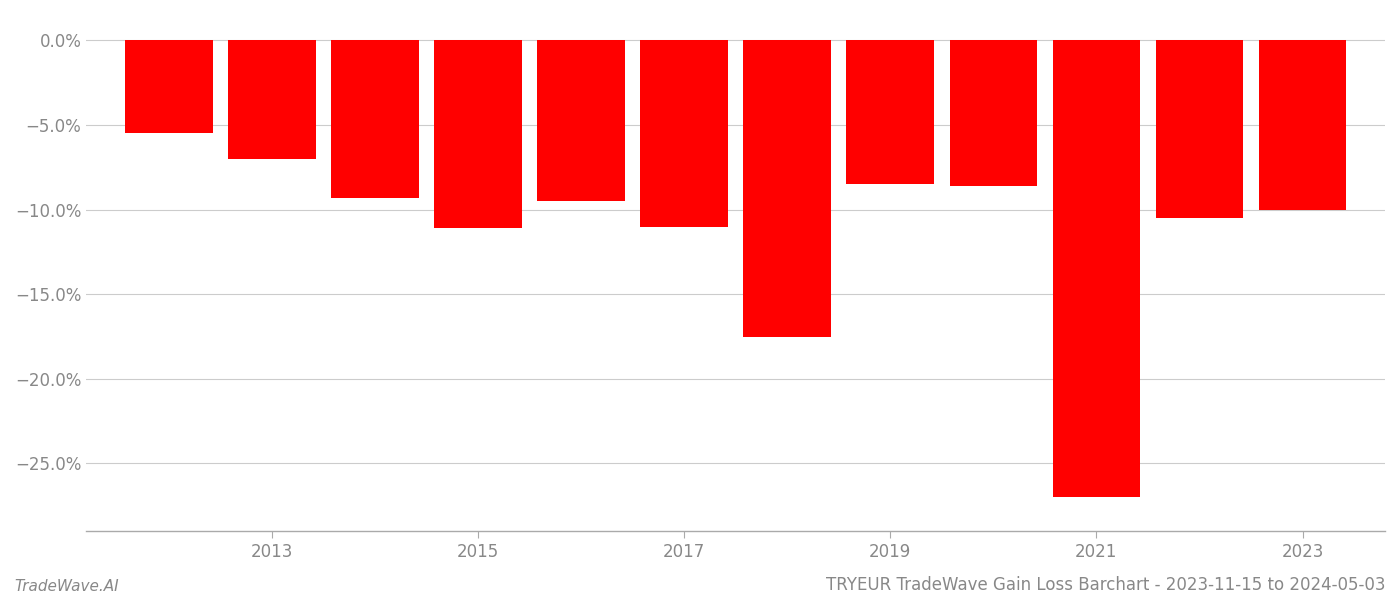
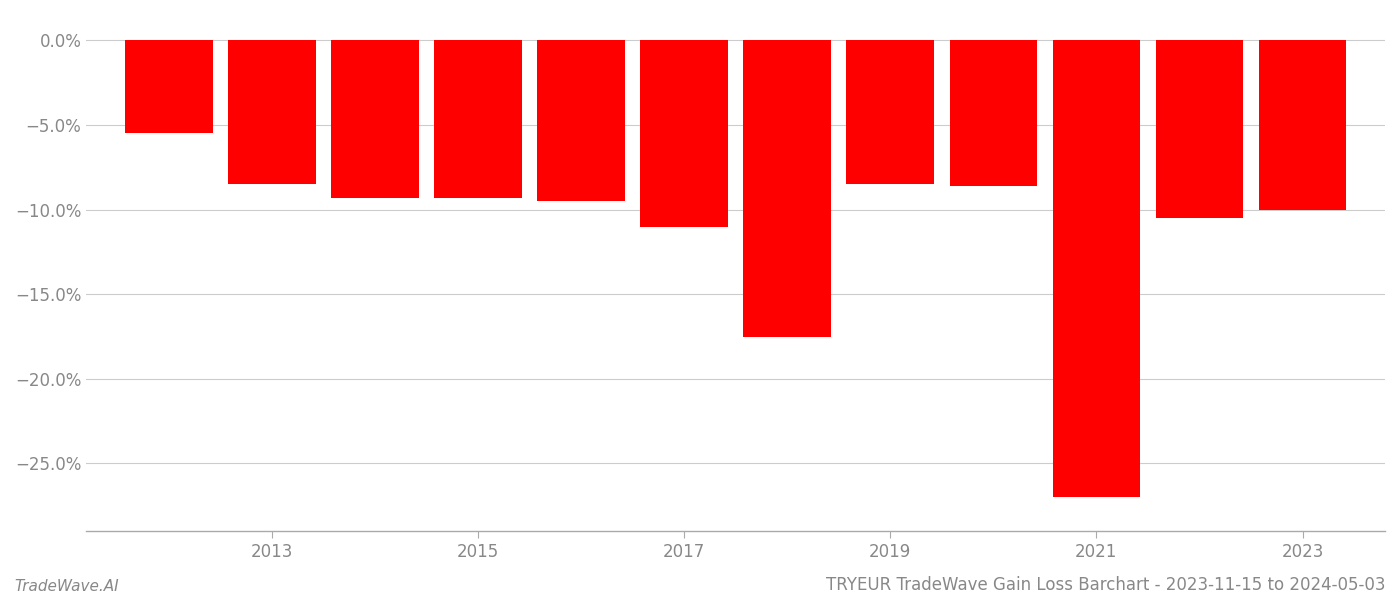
2013: -7.0% -> -8.5%
2015: -11.1% -> -9.3%
